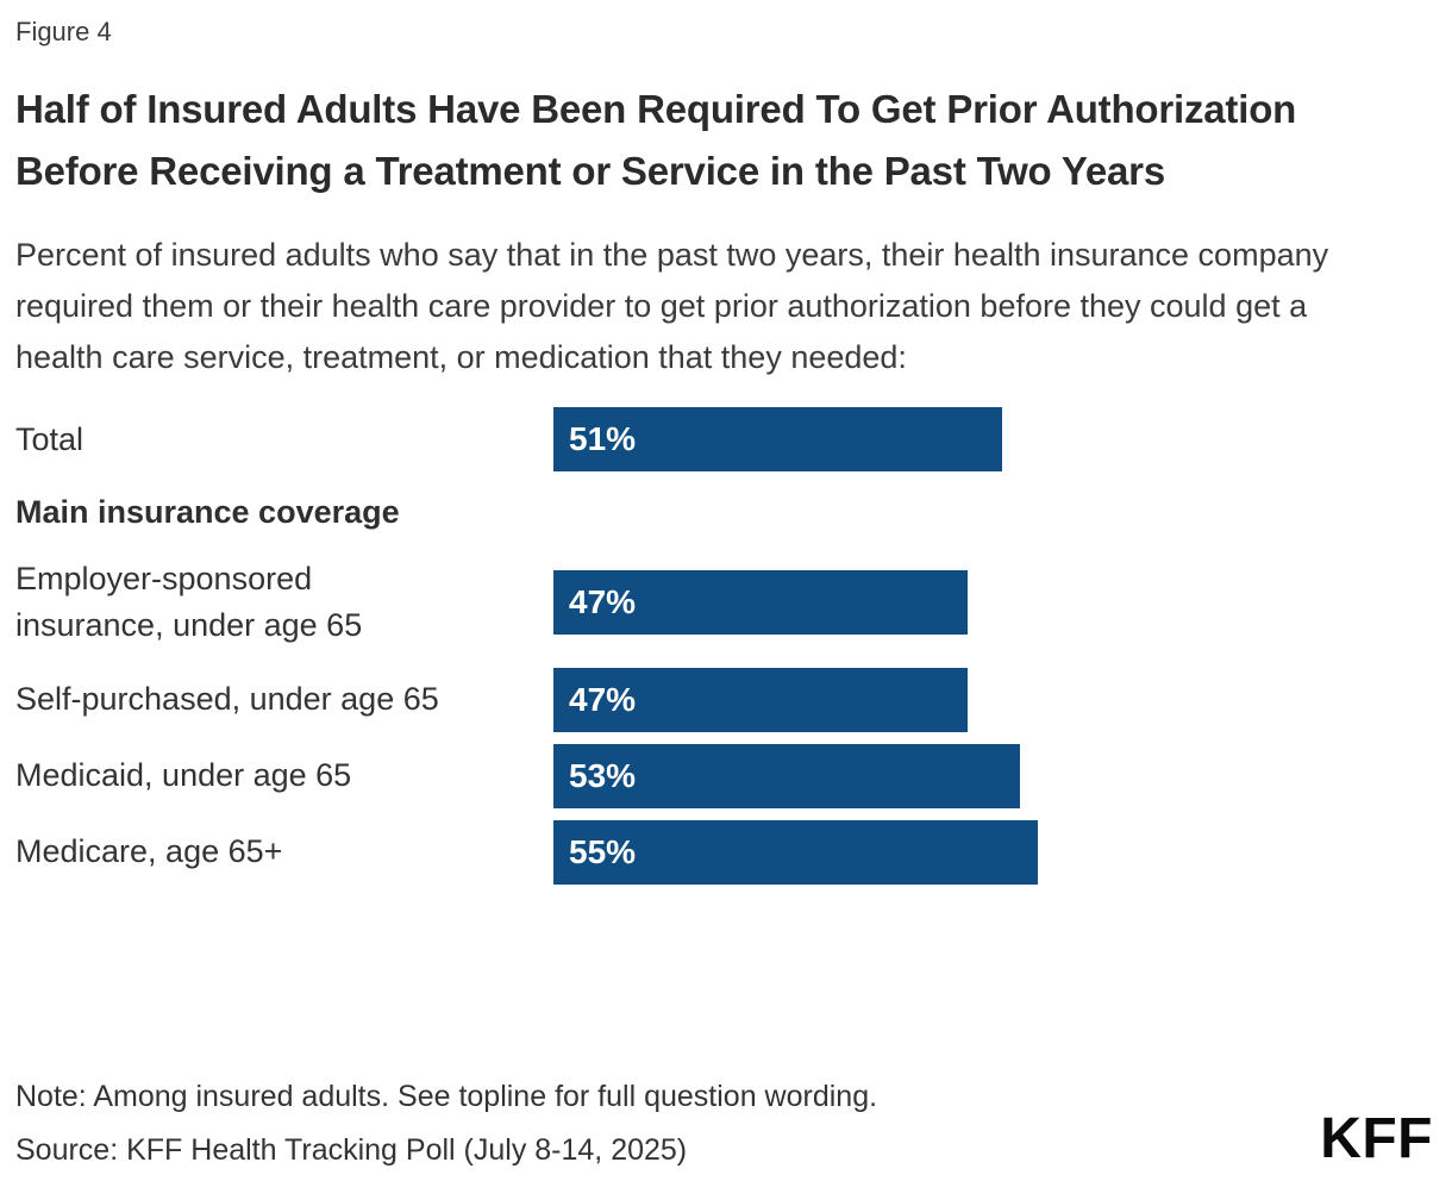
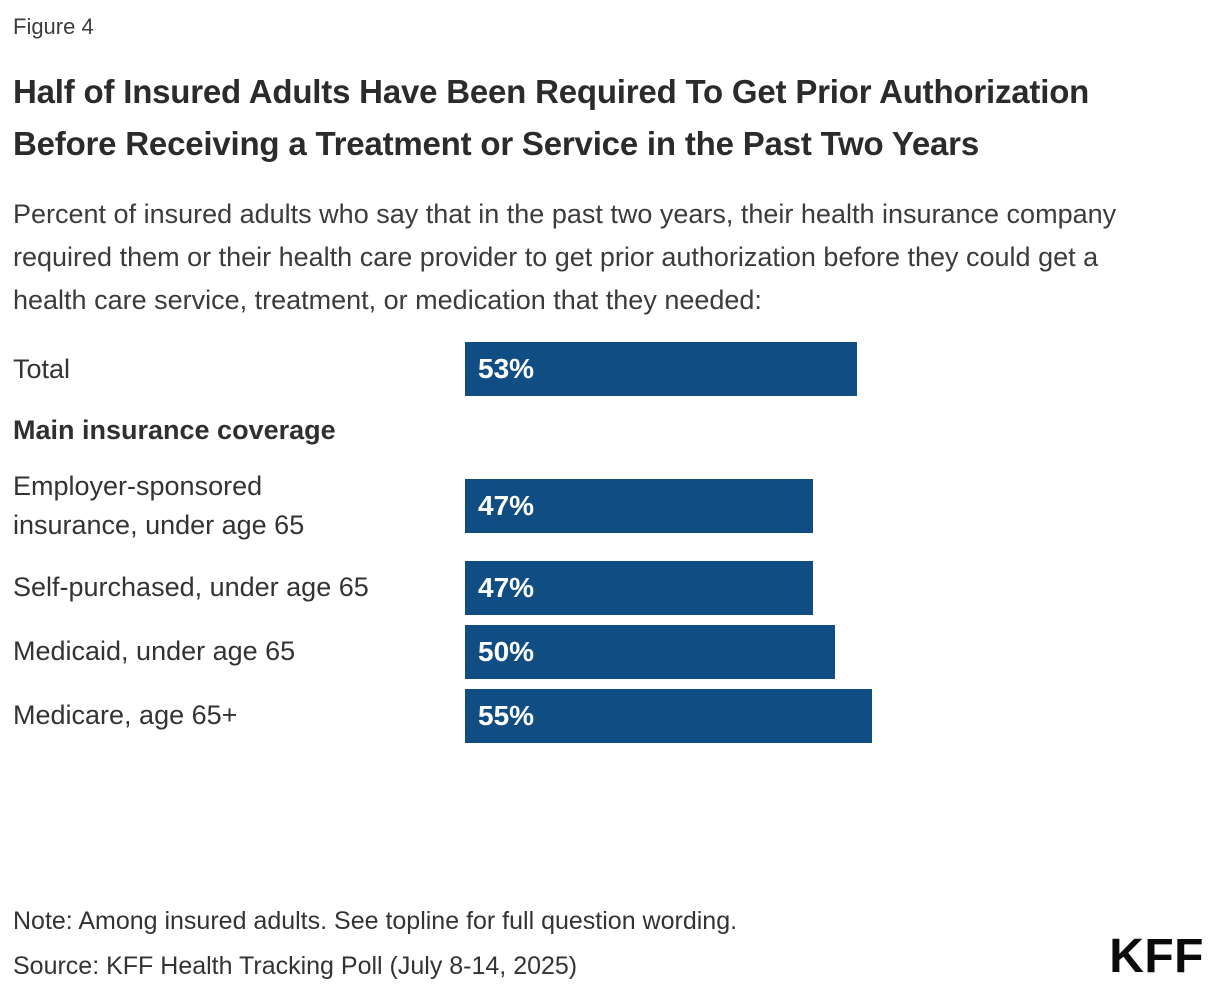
Total: 51% -> 53%
Medicaid, under age 65: 53% -> 50%
